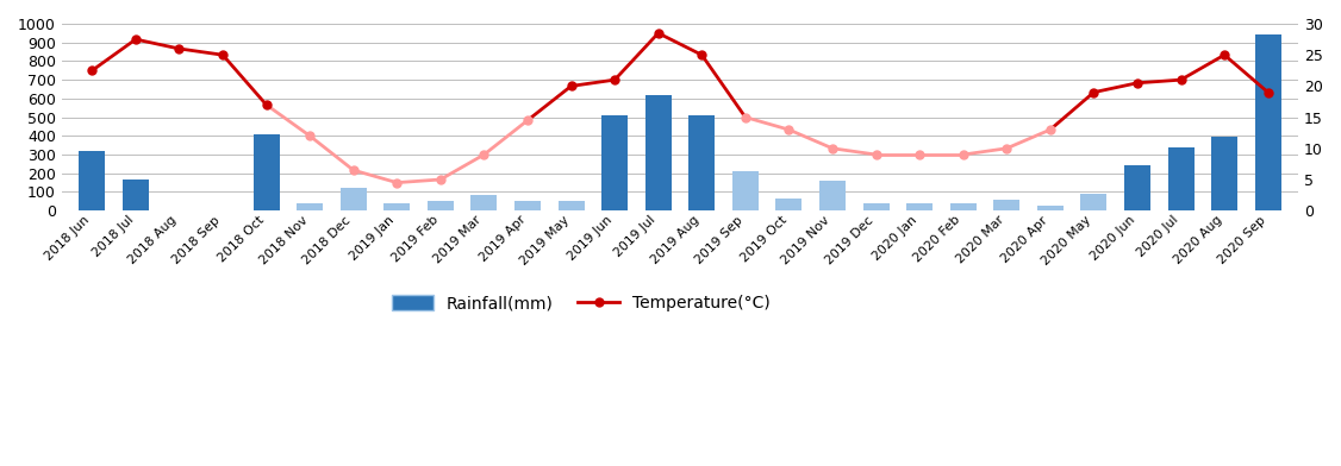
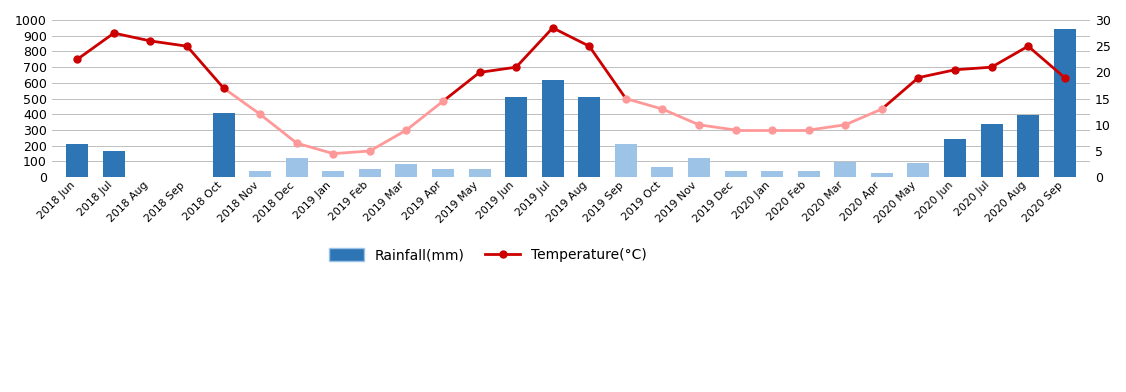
2018 Jun: 320 -> 210
2019 Nov: 160 -> 120
2020 Mar: 60 -> 100
